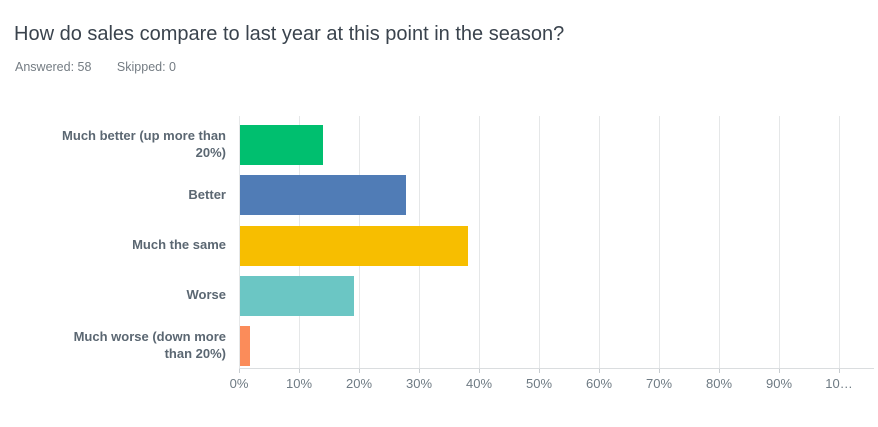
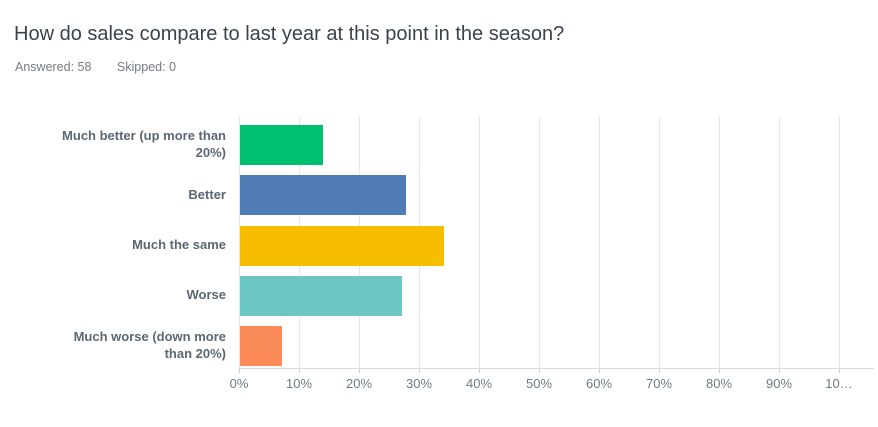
Much the same: 38% -> 34%
Worse: 19% -> 27%
Much worse (down more than 20%): 2% -> 7%
